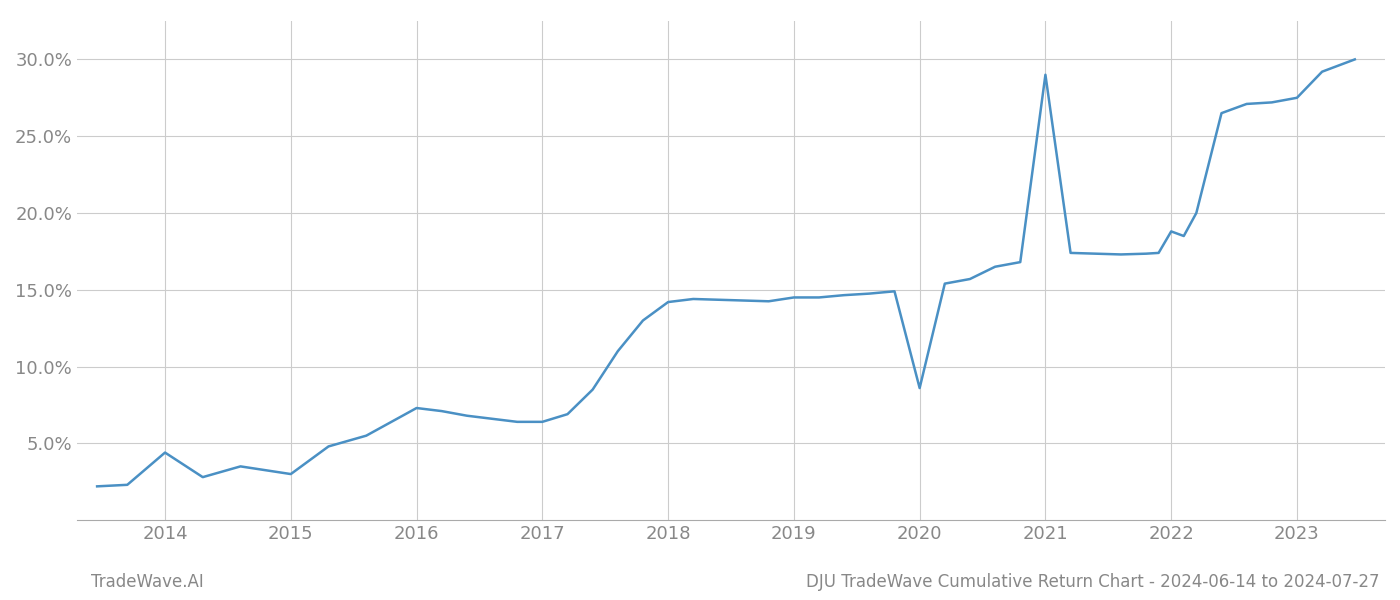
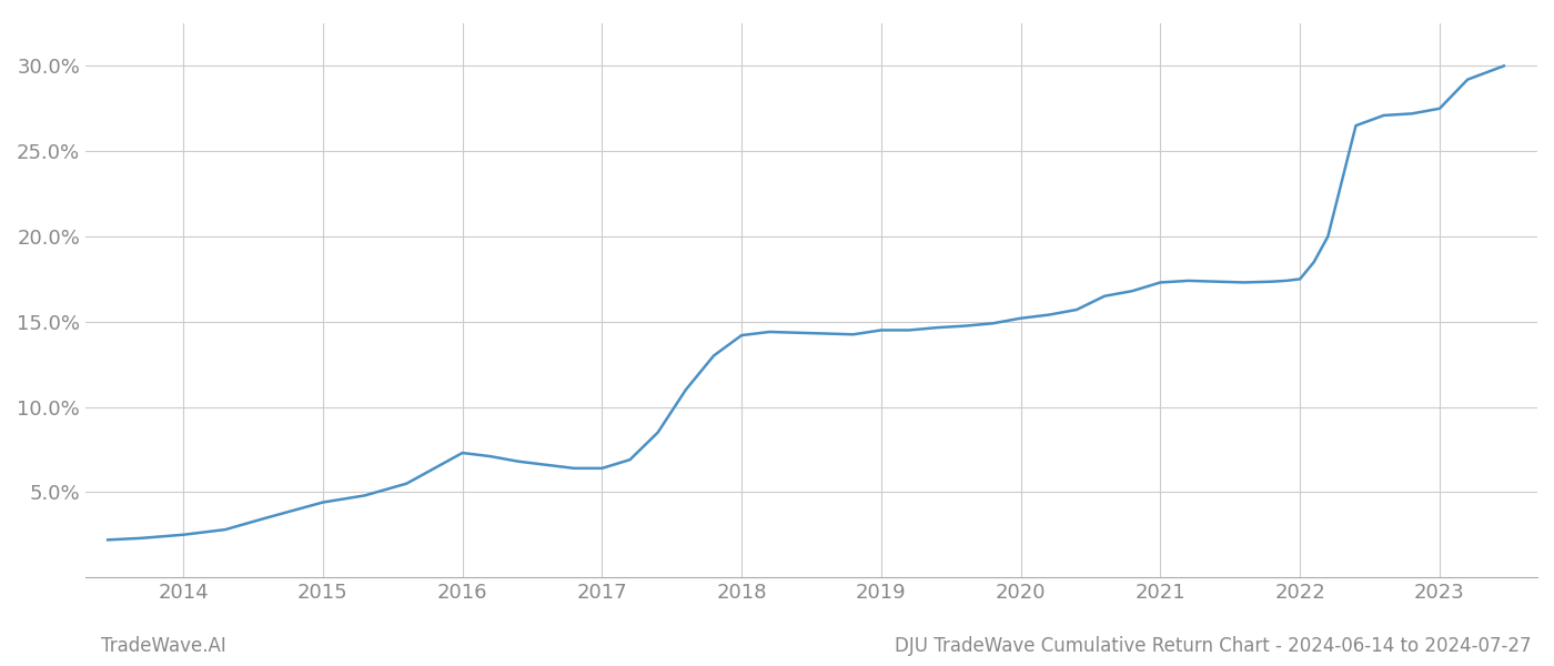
2014: 4.4% -> 2.5%
2015: 3.0% -> 4.4%
2020: 8.6% -> 15.2%
2021: 29.0% -> 17.3%
2022: 18.8% -> 17.5%
